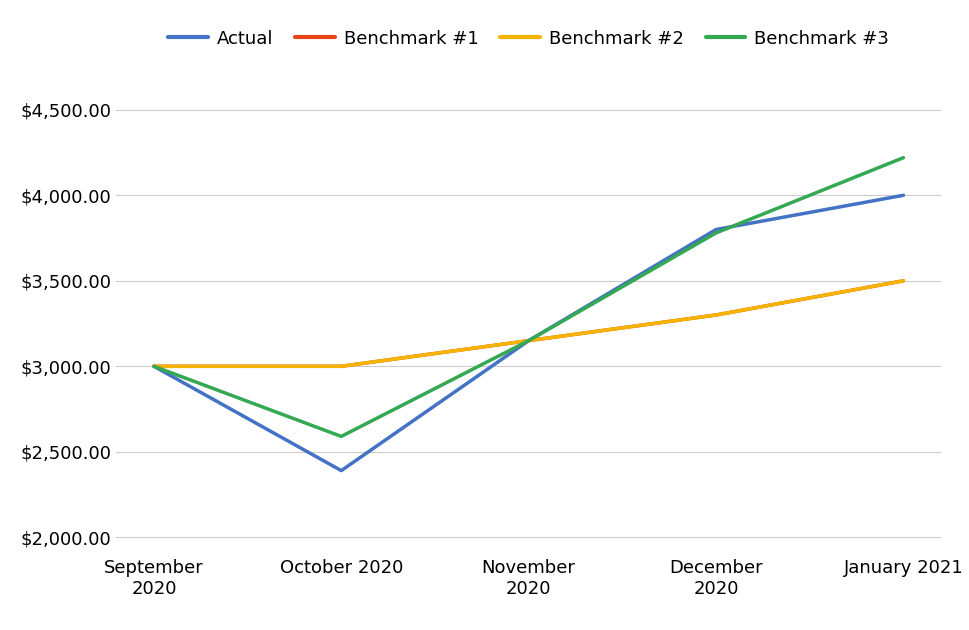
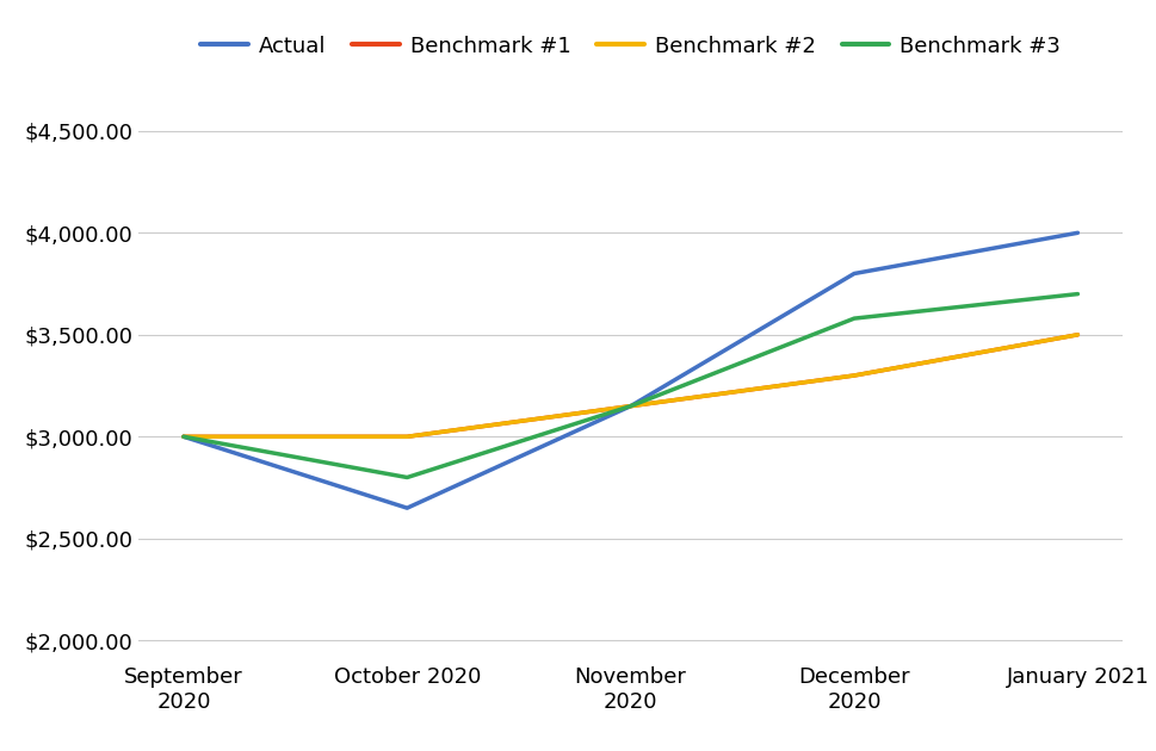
Actual/October 2020: $2,390 -> $2,650
Benchmark #3/October 2020: $2,590 -> $2,800
Benchmark #3/December 2020: $3,780 -> $3,580
Benchmark #3/January 2021: $4,220 -> $3,700
